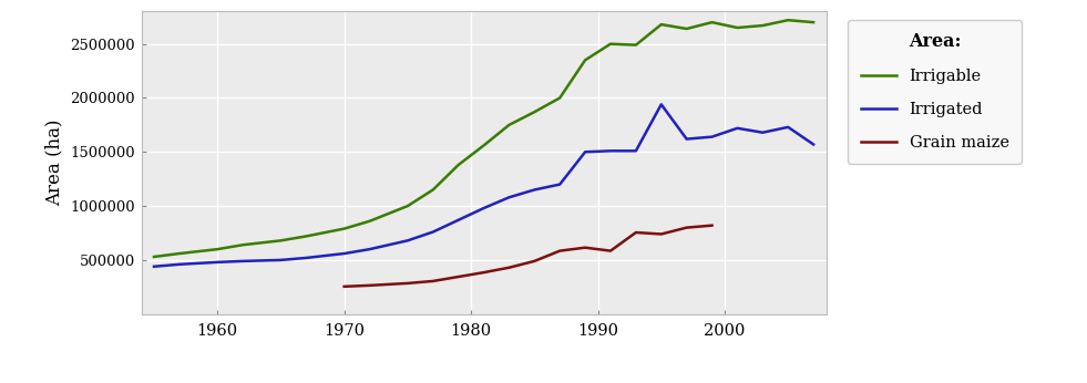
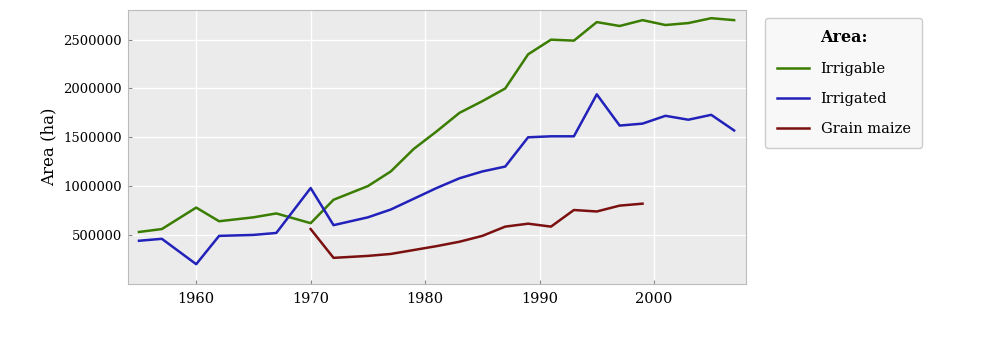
Irrigable/1960: 600000 -> 780000
Irrigated/1960: 480000 -> 200000
Irrigable/1970: 790000 -> 620000
Irrigated/1970: 560000 -> 980000
Grain maize/1970: 260000 -> 560000
